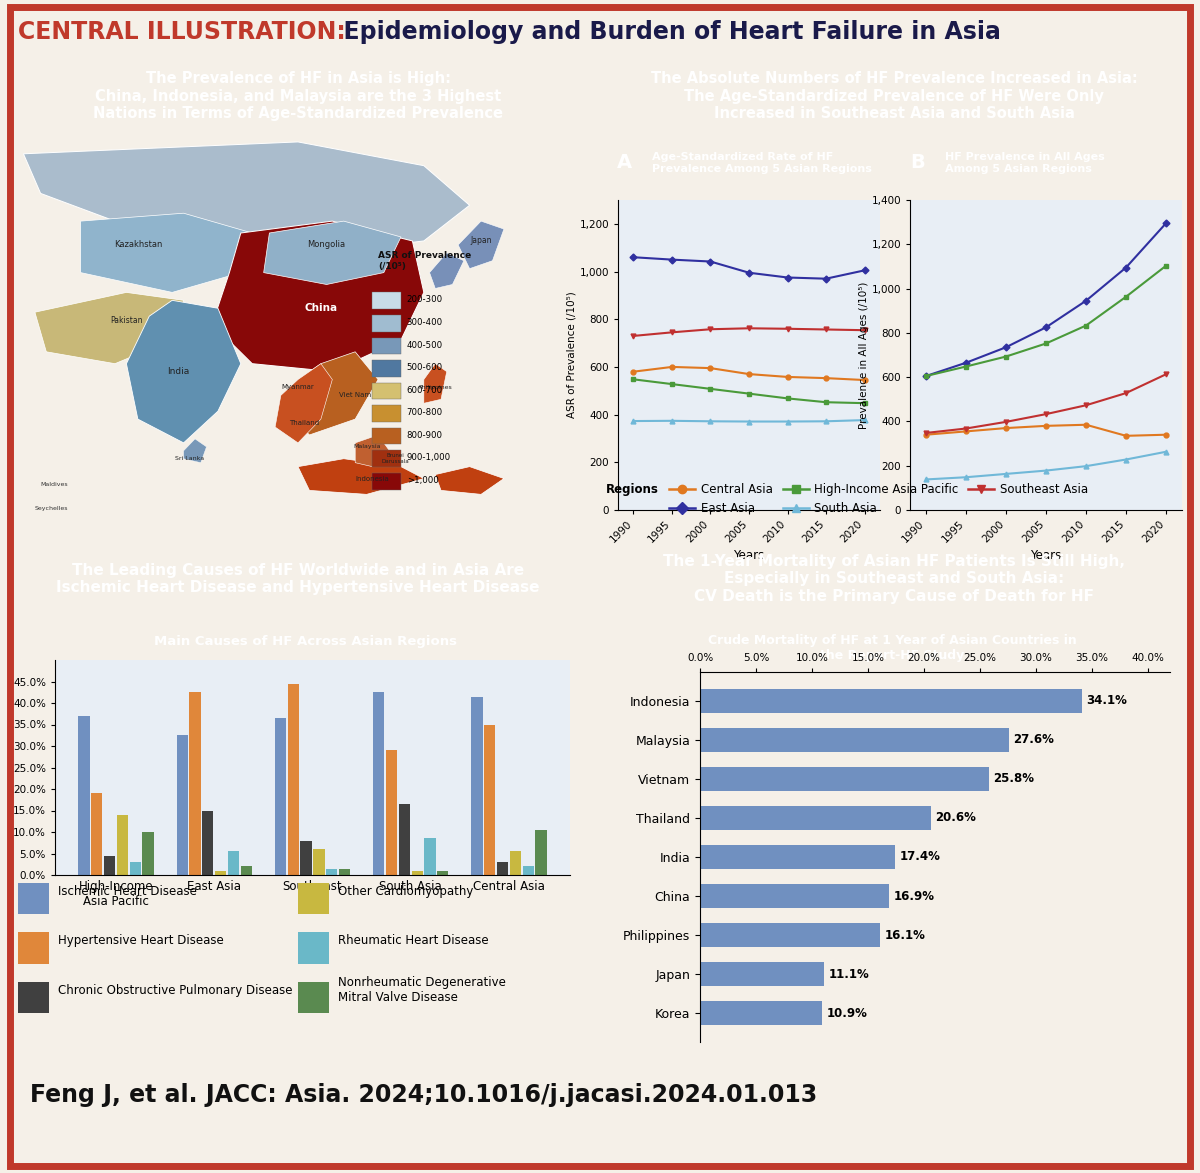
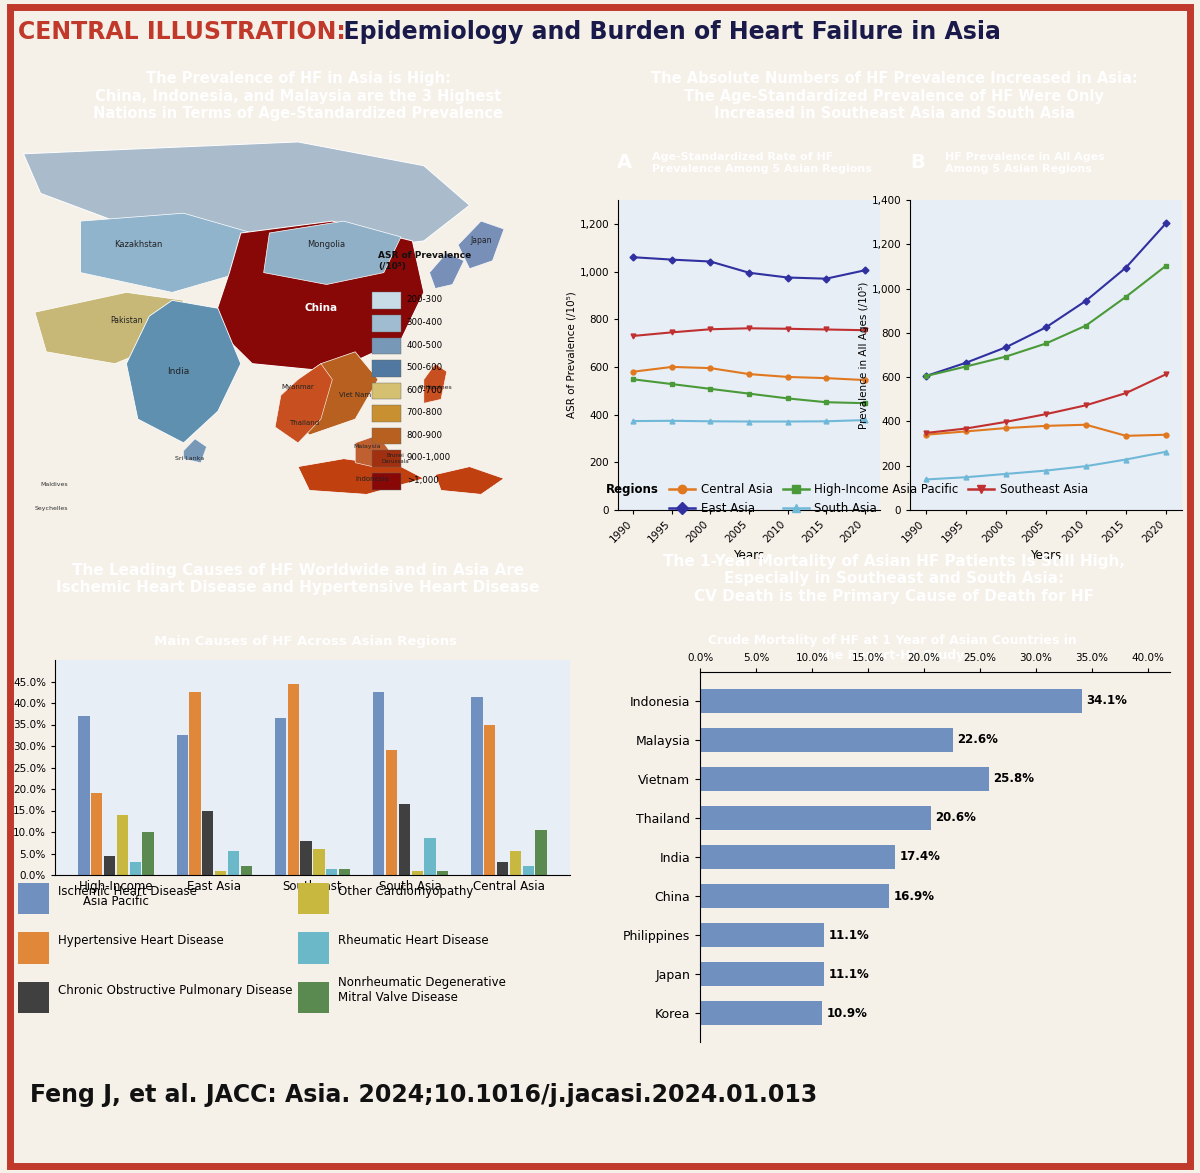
Malaysia: 27.6% -> 22.6%
Philippines: 16.1% -> 11.1%
